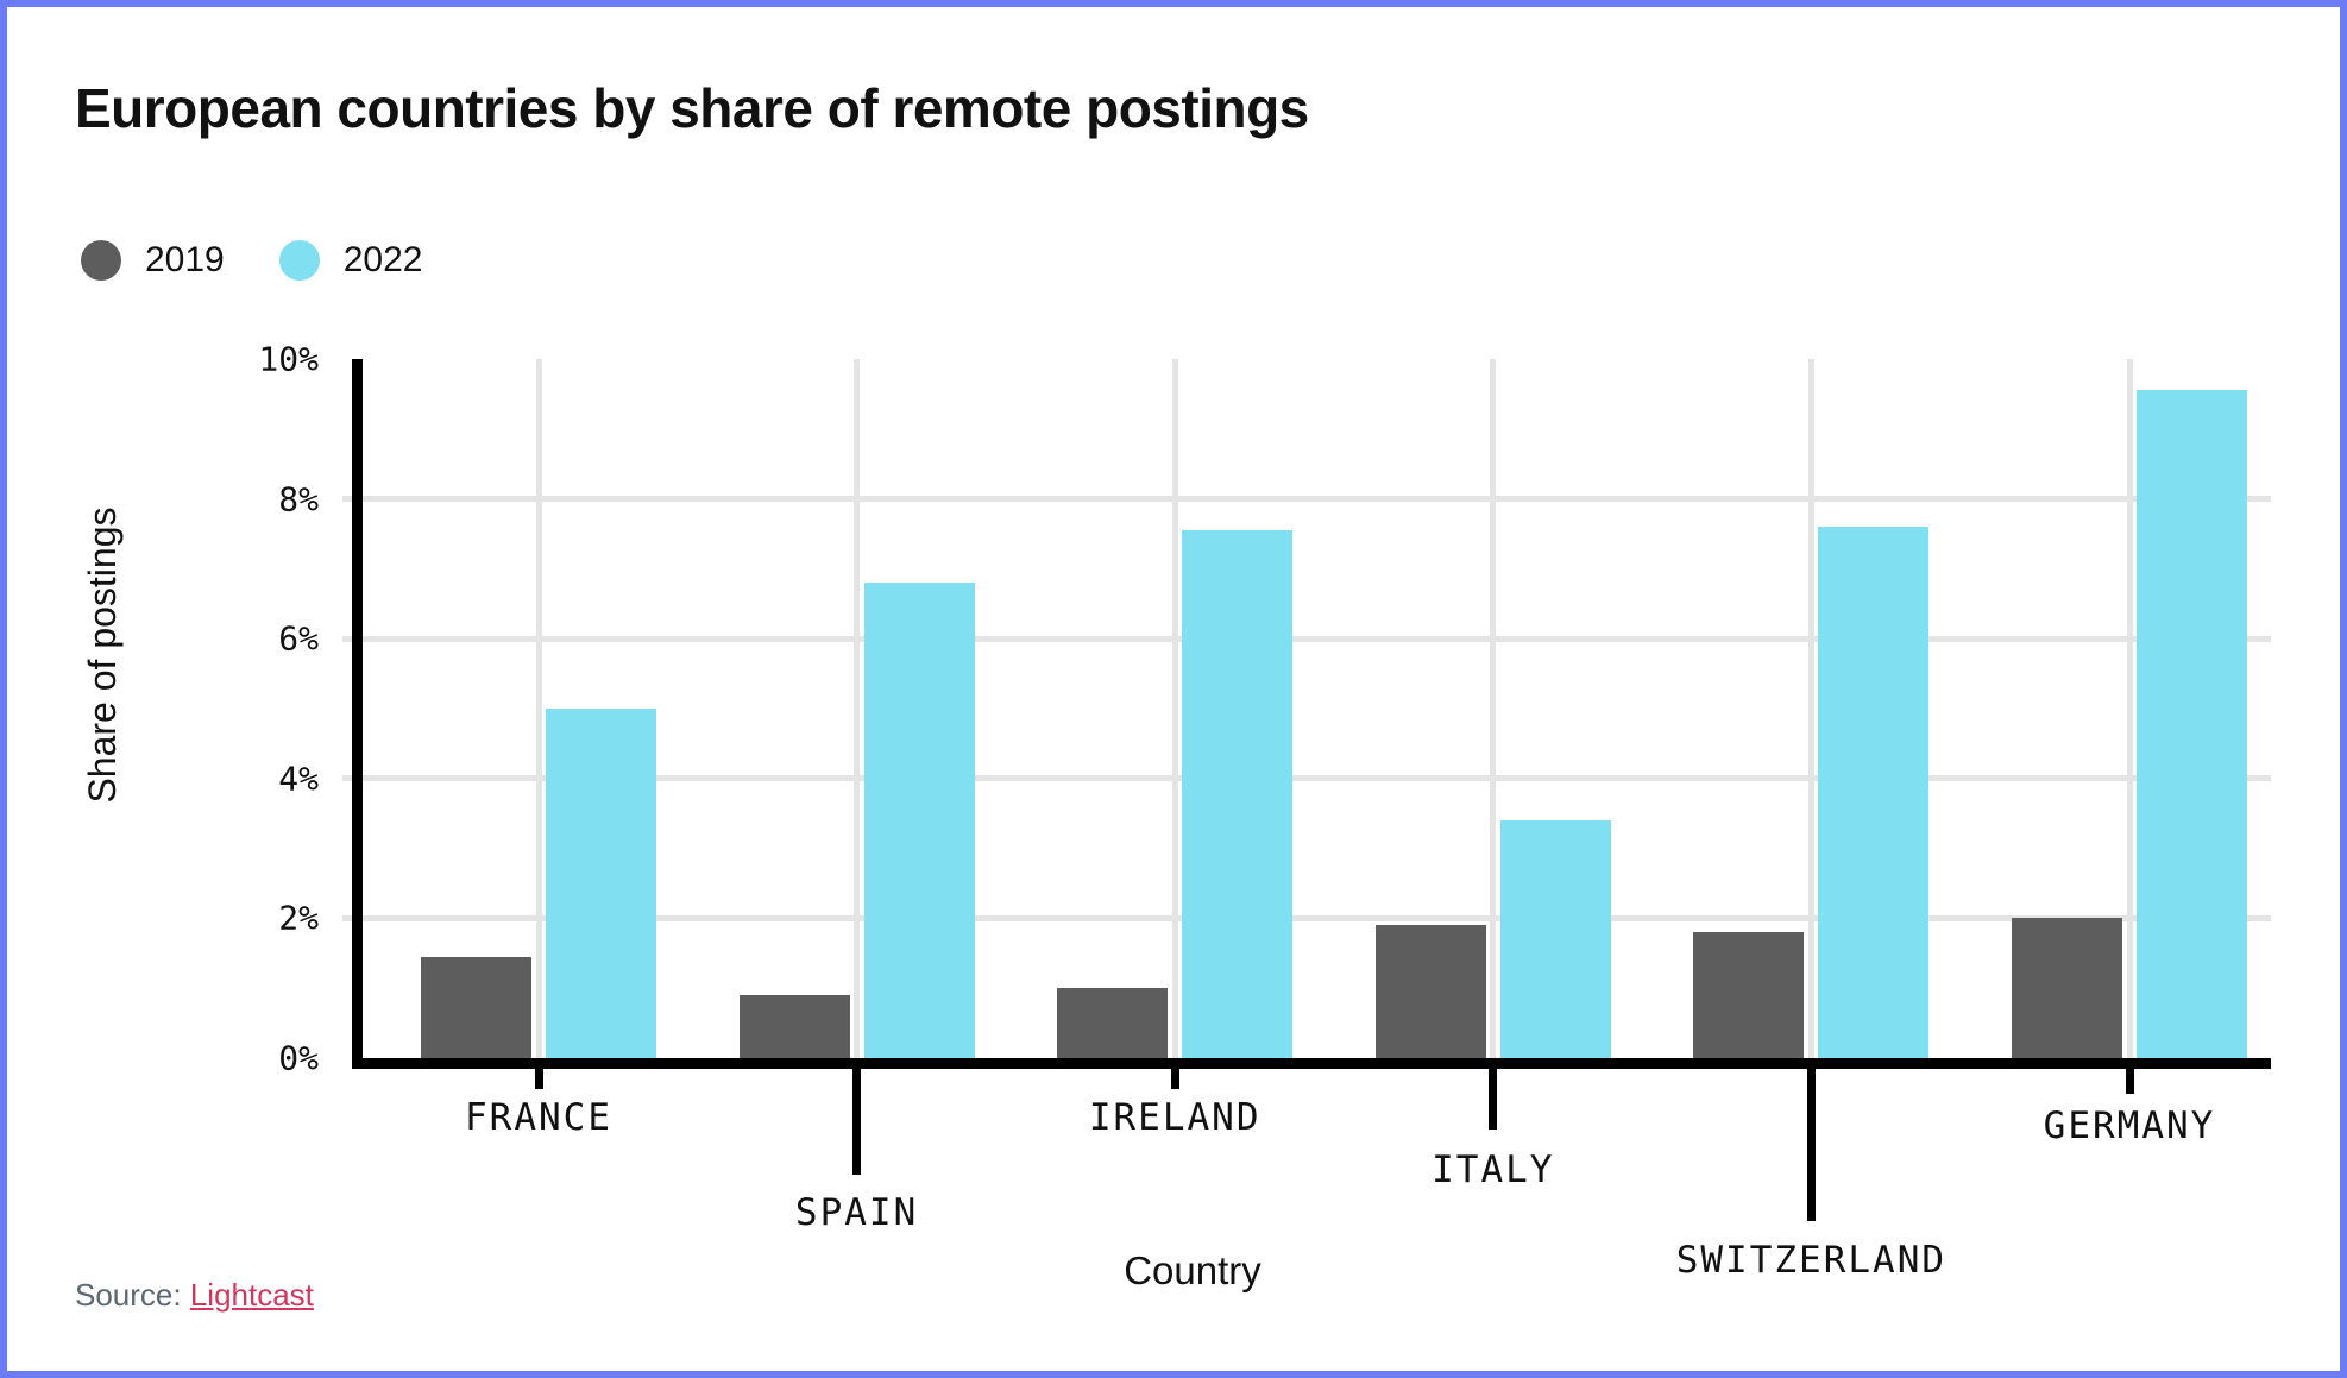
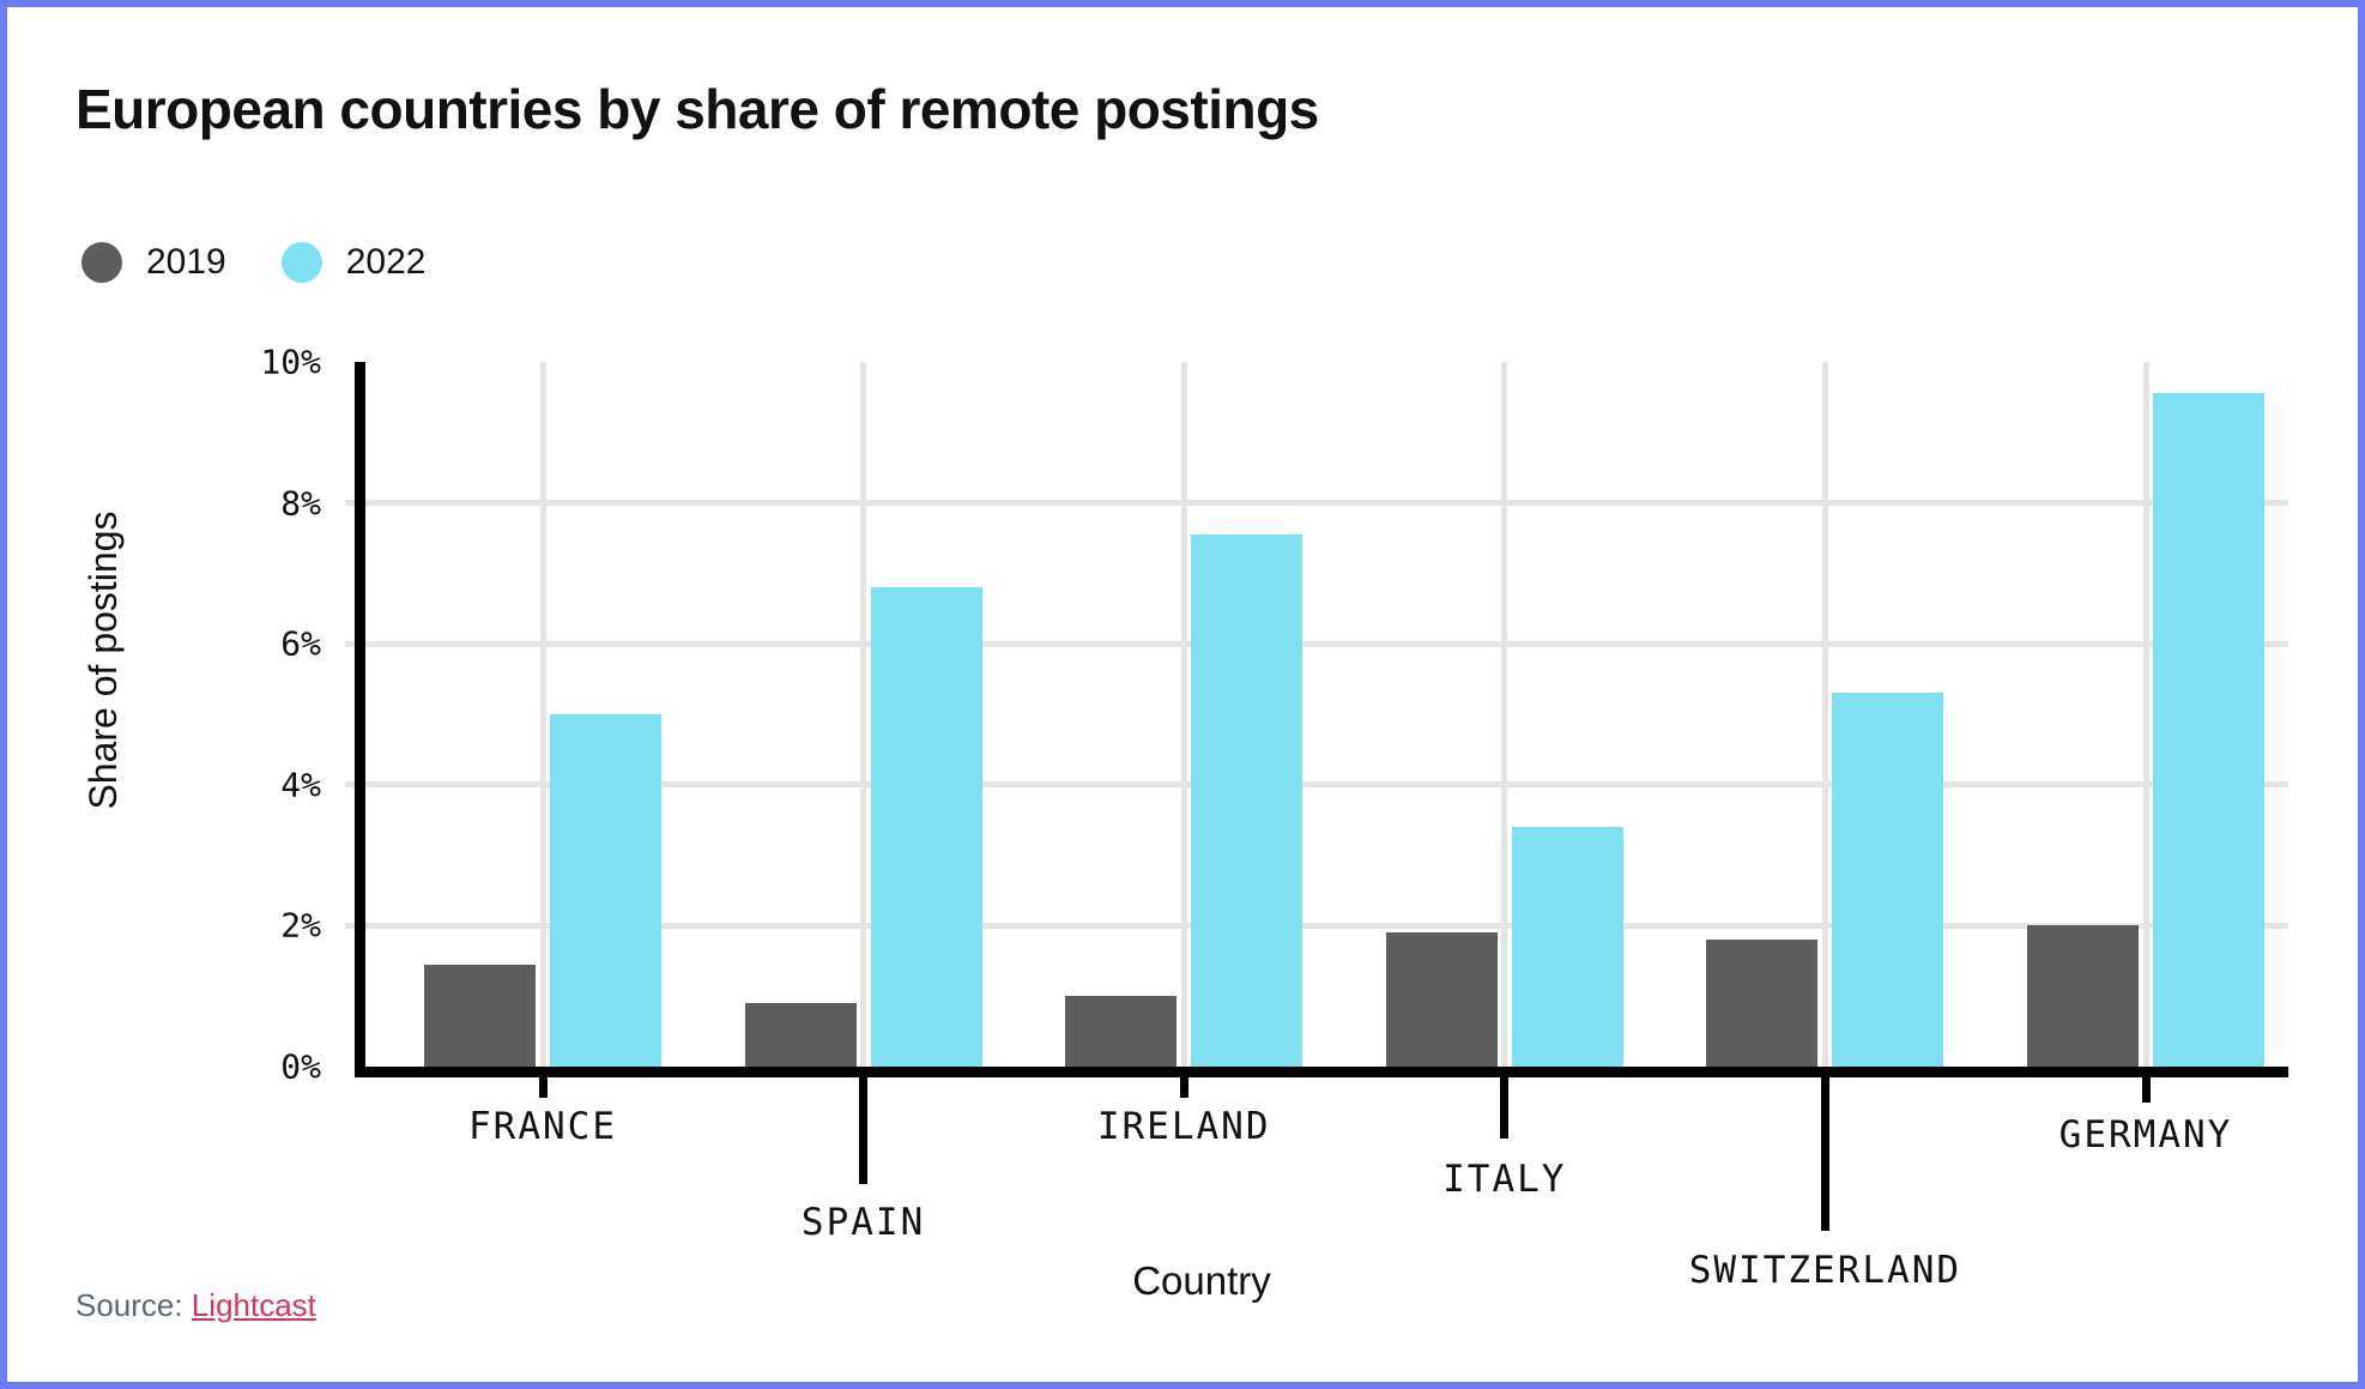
2022/SWITZERLAND: 7.6% -> 5.3%
